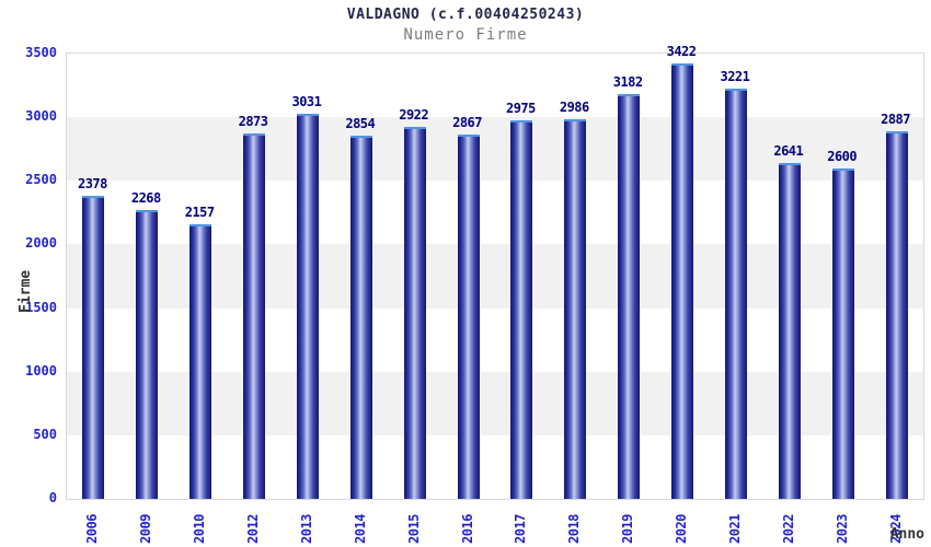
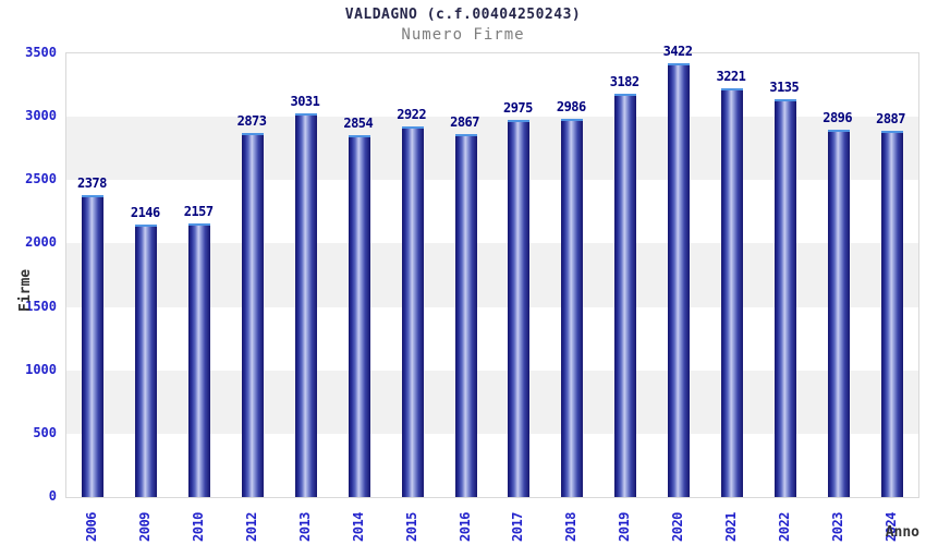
2009: 2268 -> 2146
2022: 2641 -> 3135
2023: 2600 -> 2896
